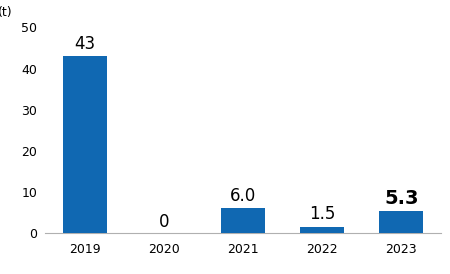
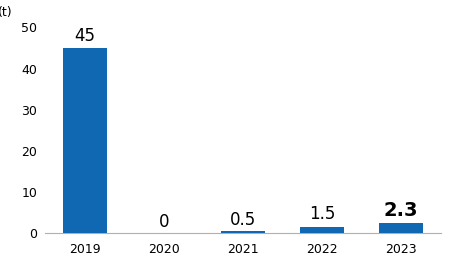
2019: 43 -> 45
2021: 6.0 -> 0.5
2023: 5.3 -> 2.3
